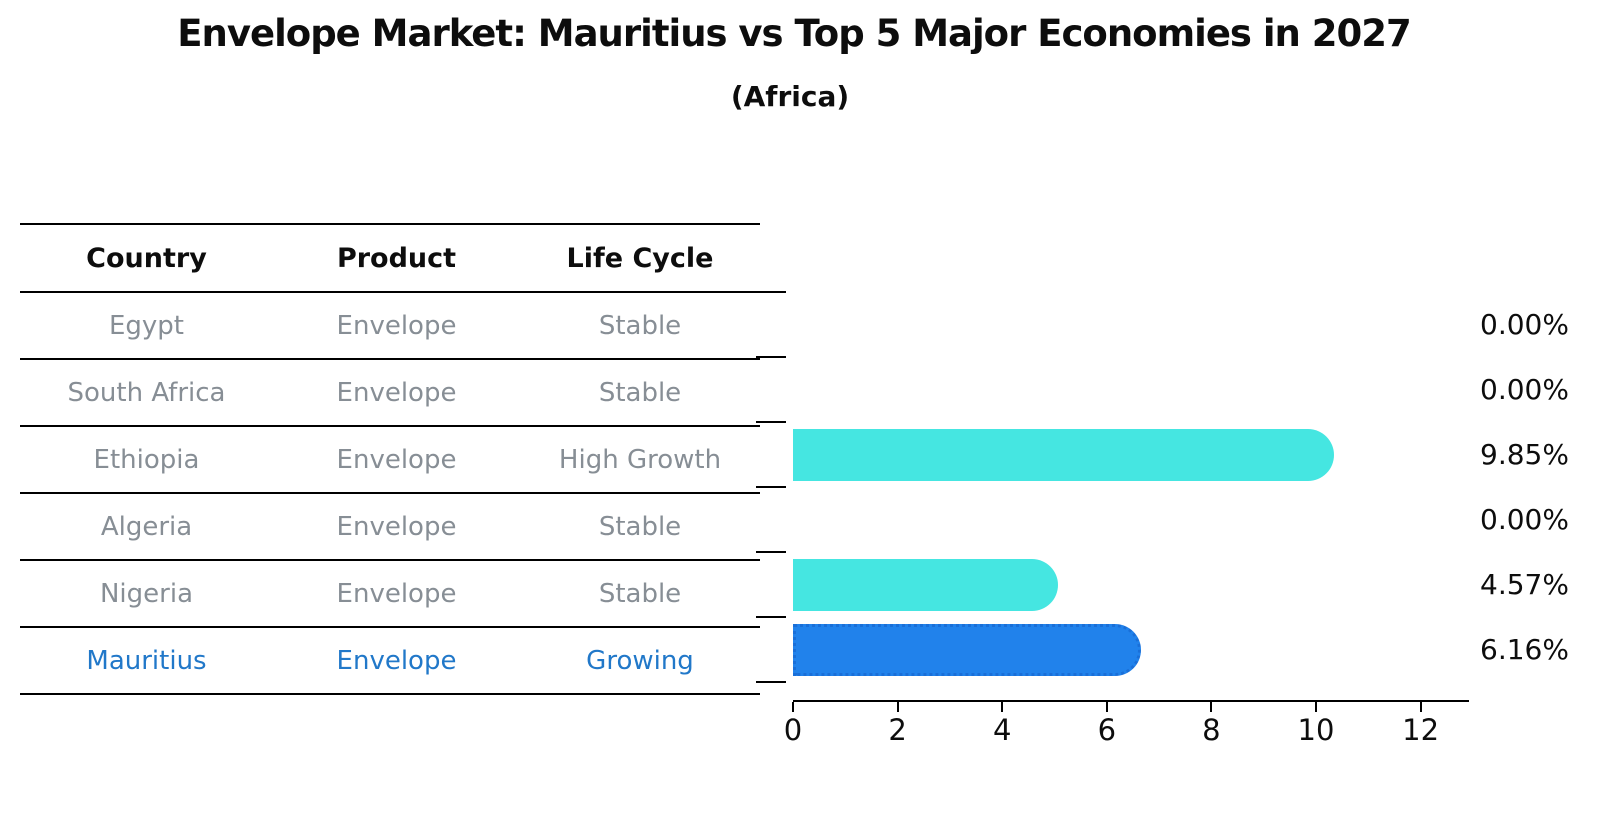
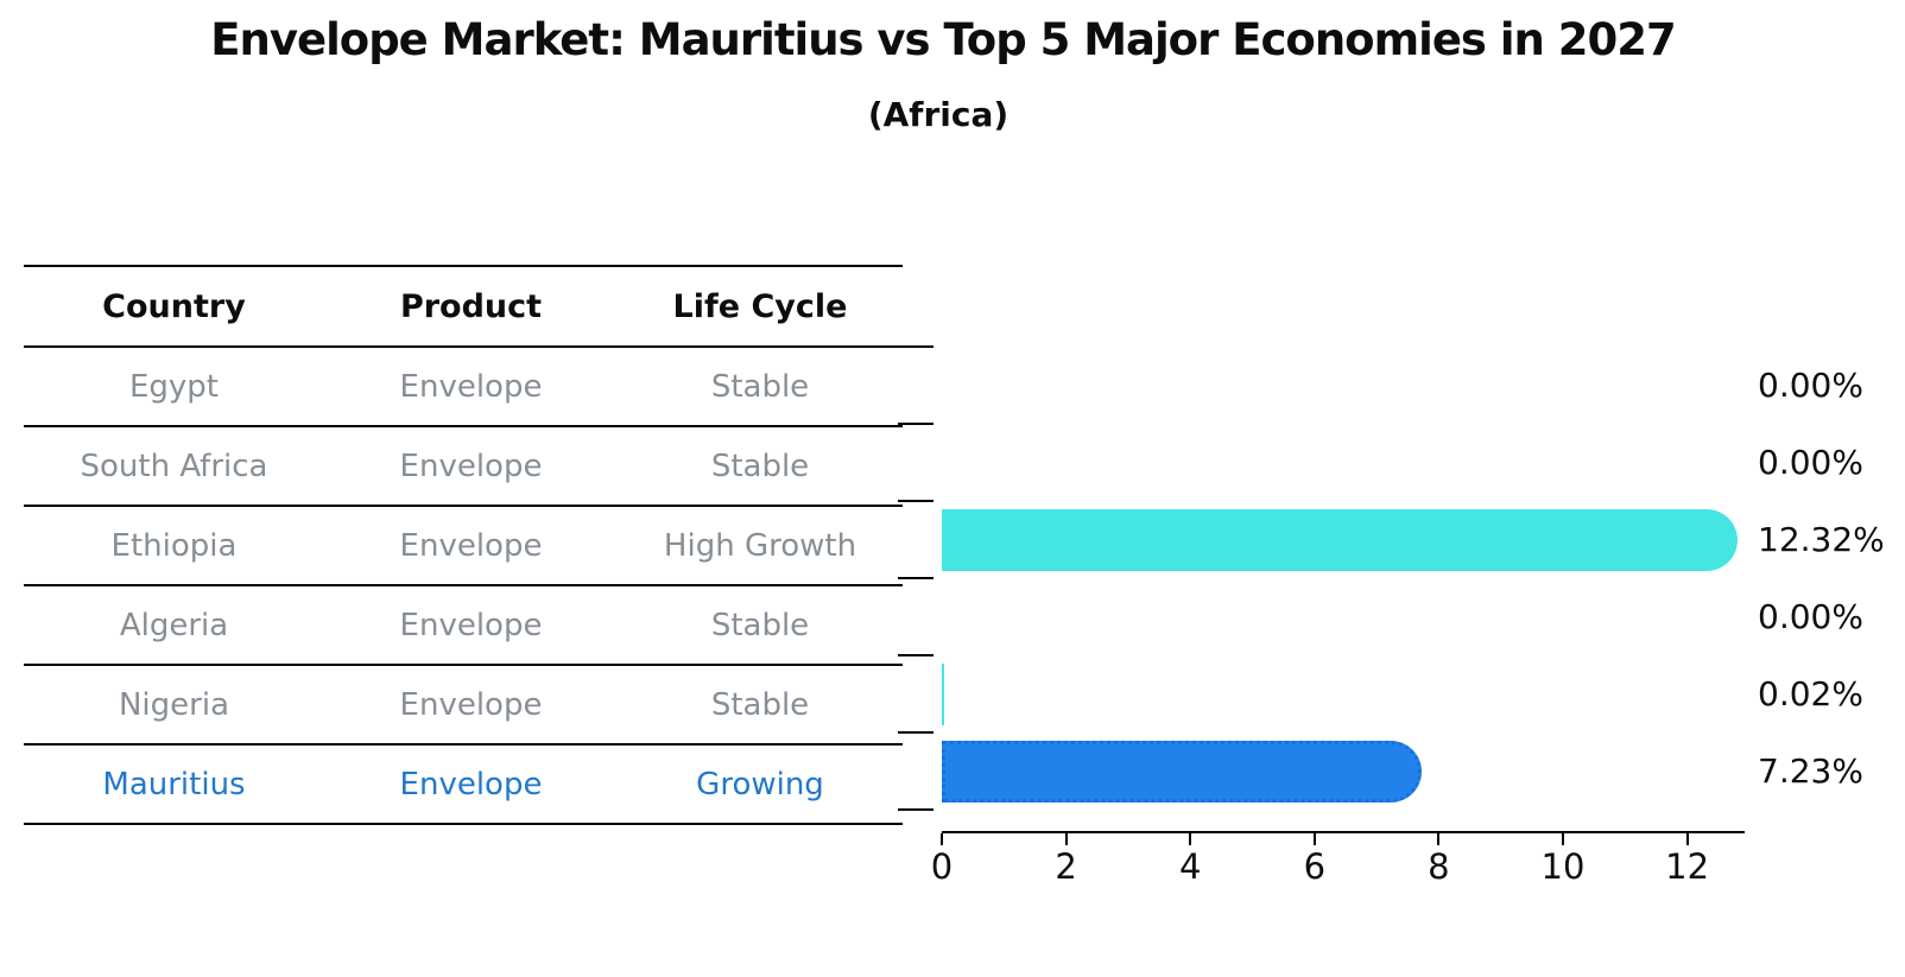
Ethiopia: 9.85% -> 12.32%
Nigeria: 4.57% -> 0.02%
Mauritius: 6.16% -> 7.23%
